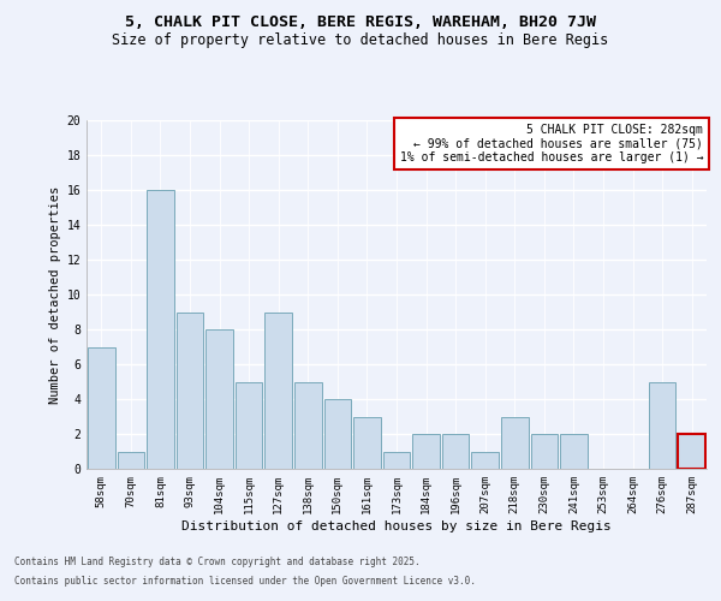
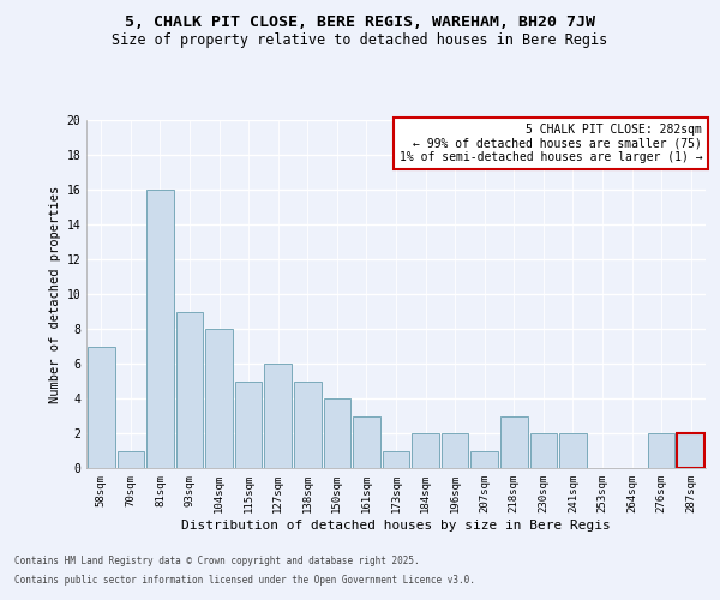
127sqm: 9 -> 6
276sqm: 5 -> 2
